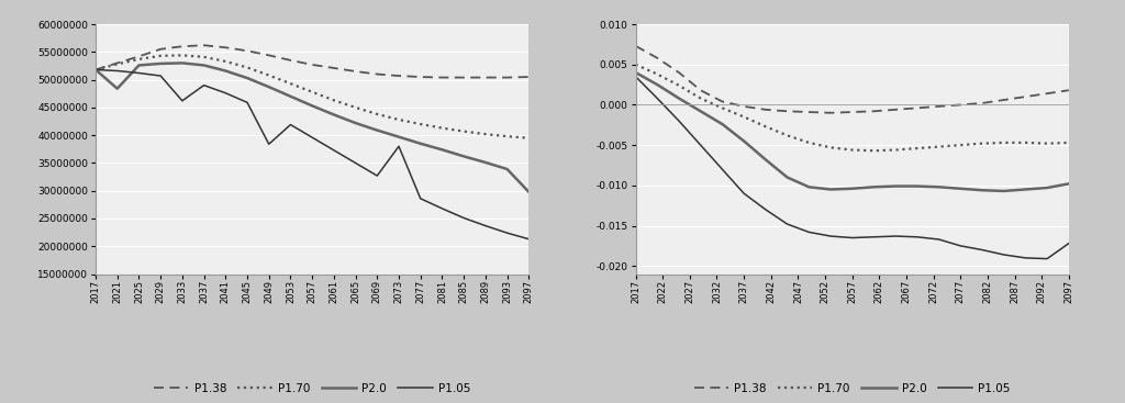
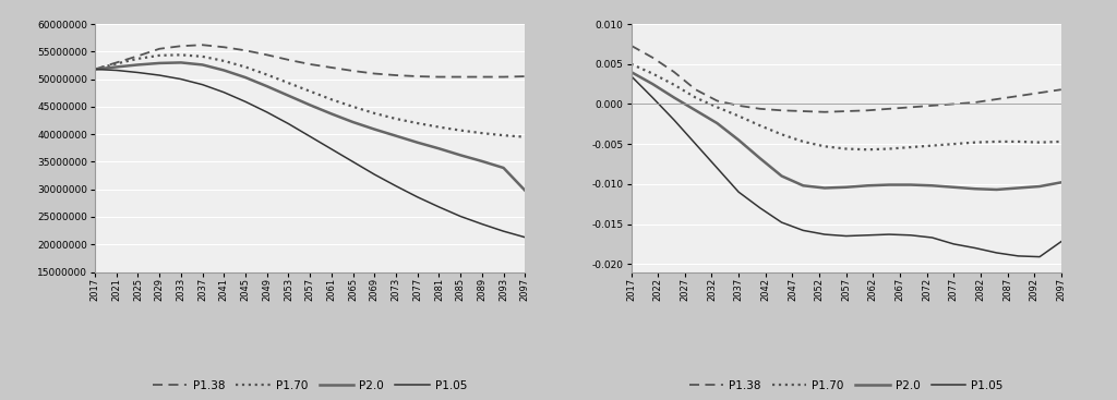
P2.0/2021: 48400000 -> 52200000
P1.05/2033: 46200000 -> 50000000
P1.05/2049: 38400000 -> 44000000
P1.05/2073: 38000000 -> 30600000
